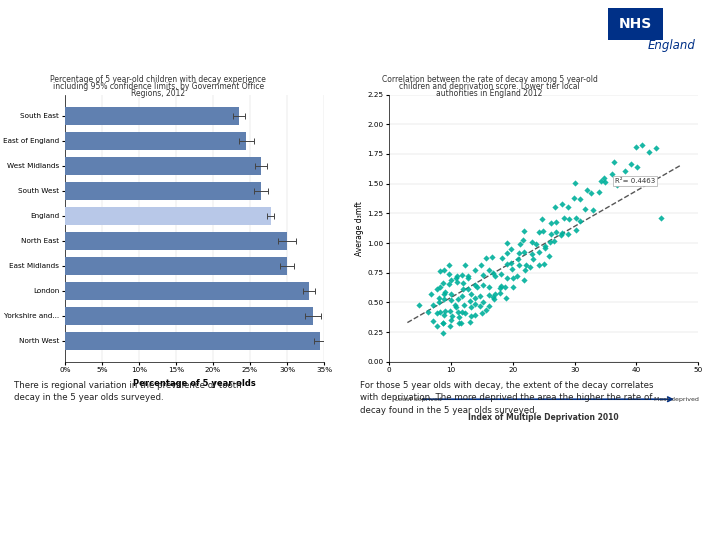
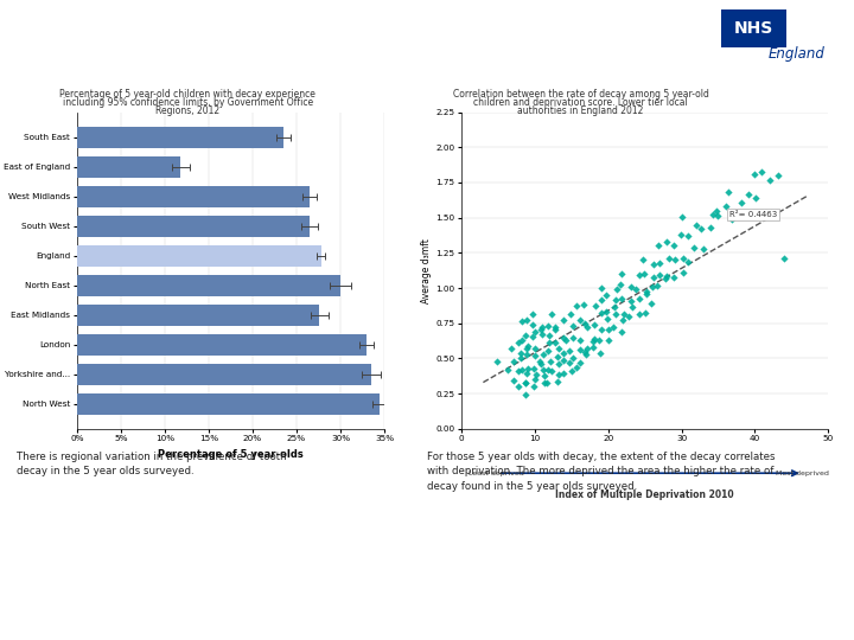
East of England: 24.5% -> 11.8%
East Midlands: 30.0% -> 27.6%
